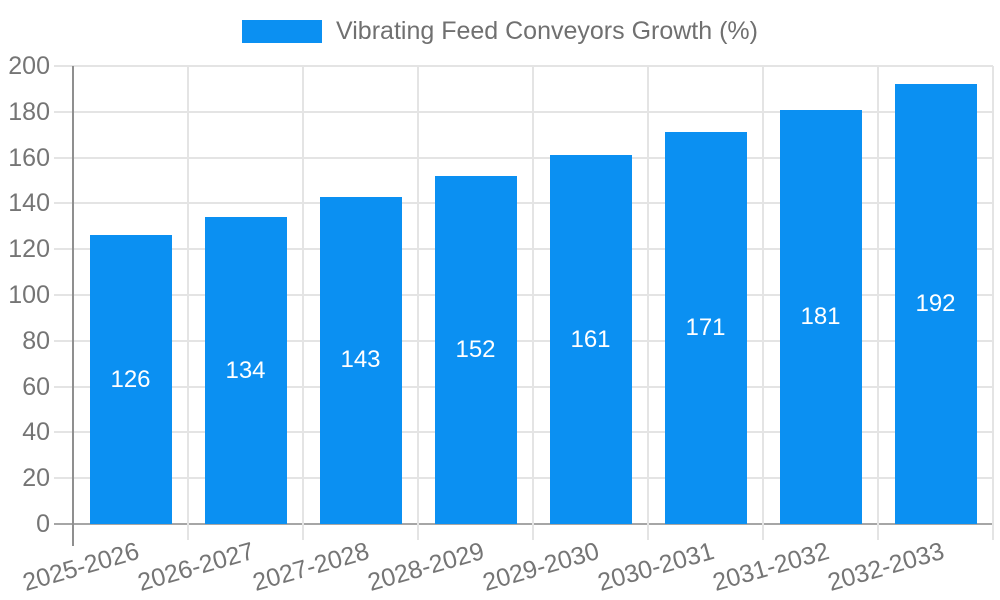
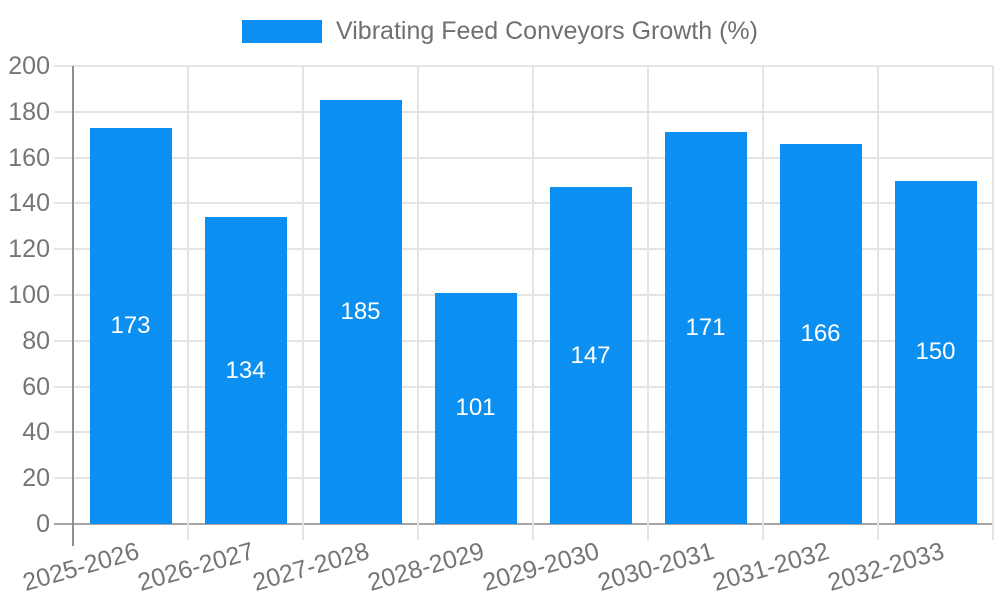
2025-2026: 126 -> 173
2027-2028: 143 -> 185
2028-2029: 152 -> 101
2029-2030: 161 -> 147
2031-2032: 181 -> 166
2032-2033: 192 -> 150
